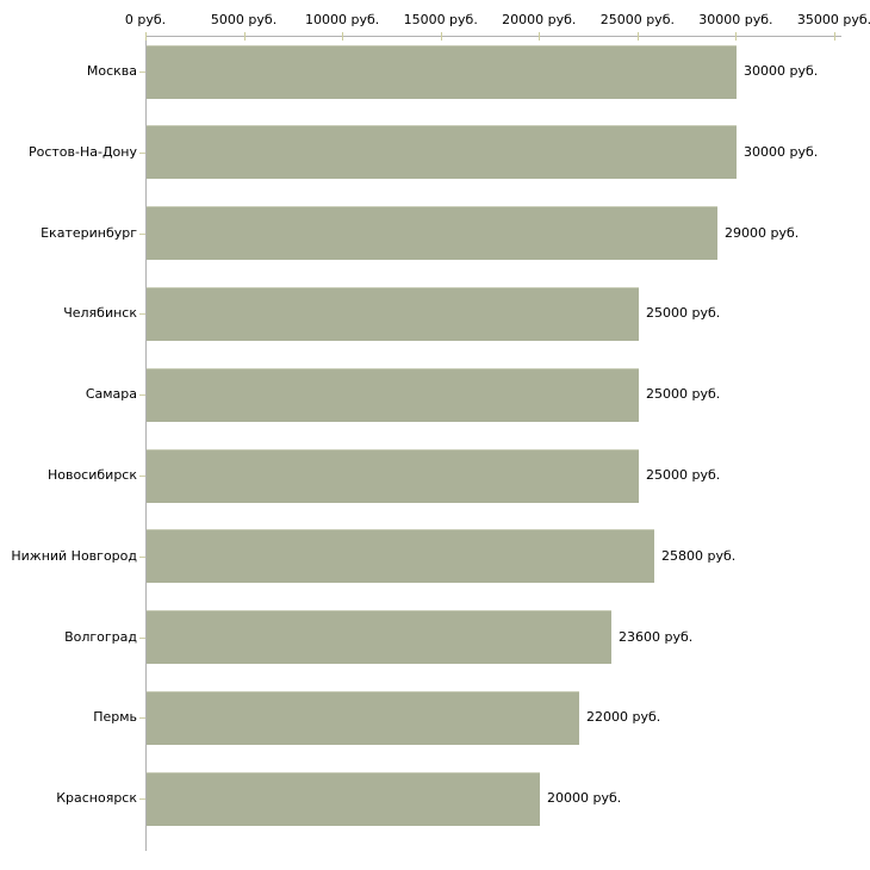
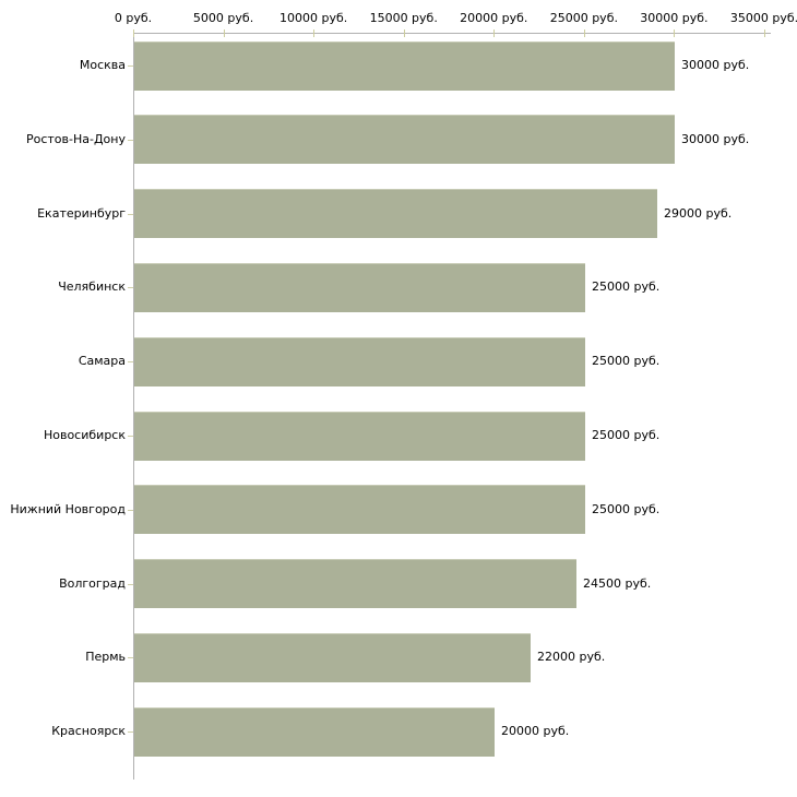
Нижний Новгород: 25800 -> 25000
Волгоград: 23600 -> 24500
